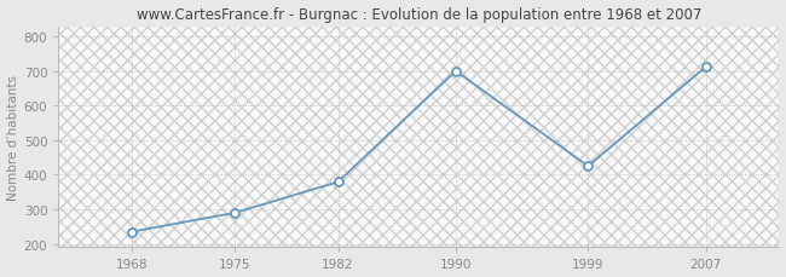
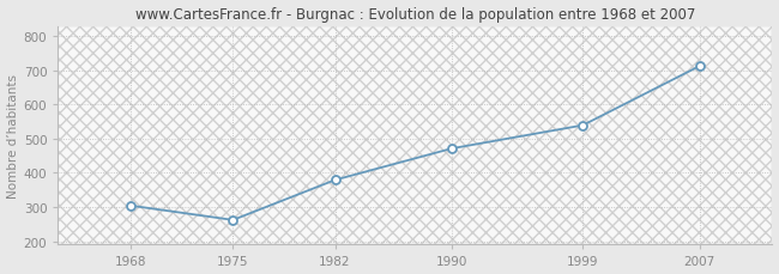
1968: 235 -> 304
1975: 290 -> 262
1990: 700 -> 471
1999: 425 -> 539
